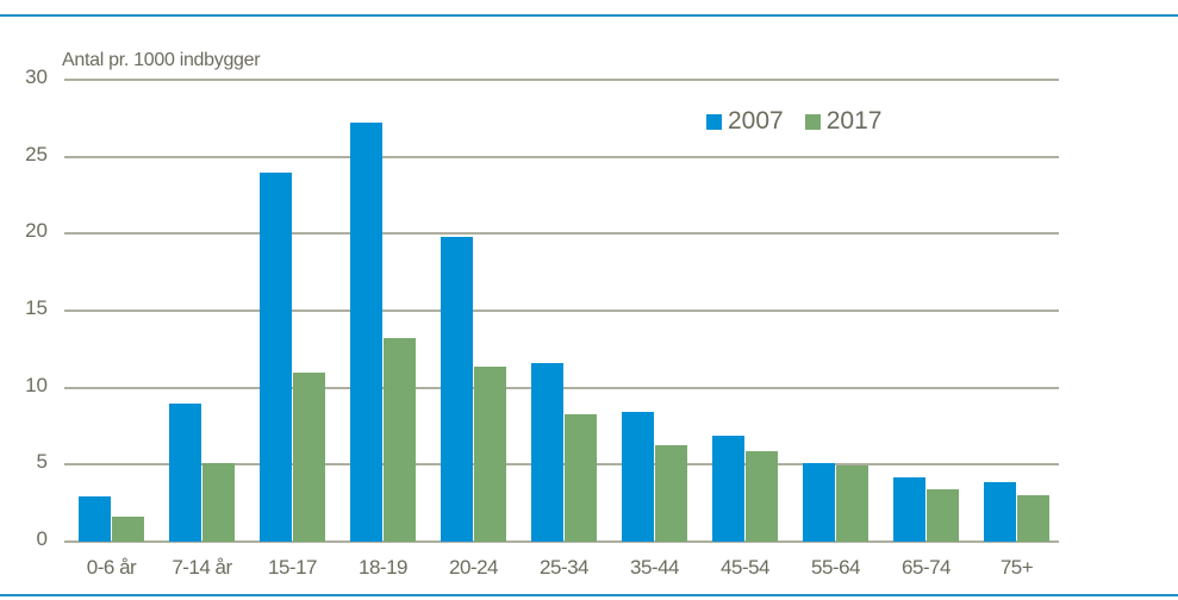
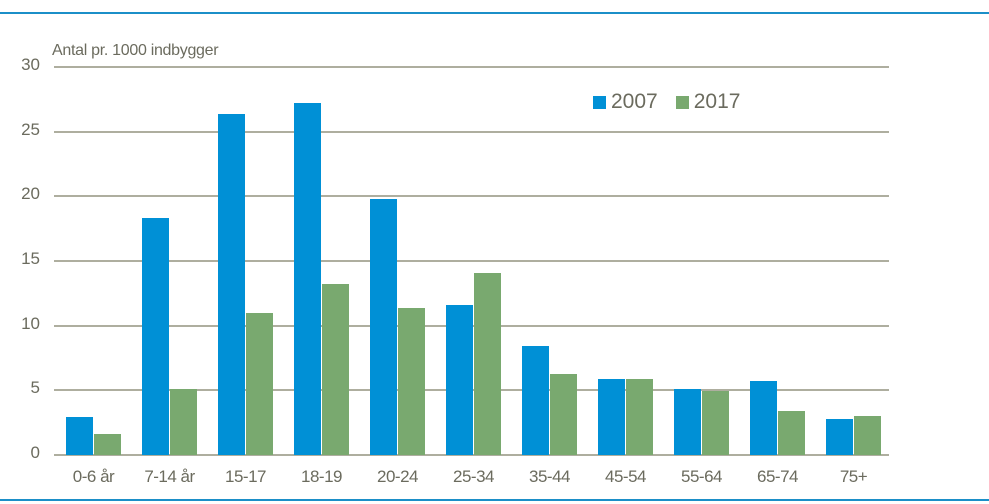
2007/7-14 år: 9.0 -> 18.3
2007/15-17: 24.0 -> 26.4
2017/25-34: 8.3 -> 14.1
2007/45-54: 6.9 -> 5.9
2007/65-74: 4.2 -> 5.7
2007/75+: 3.9 -> 2.8
